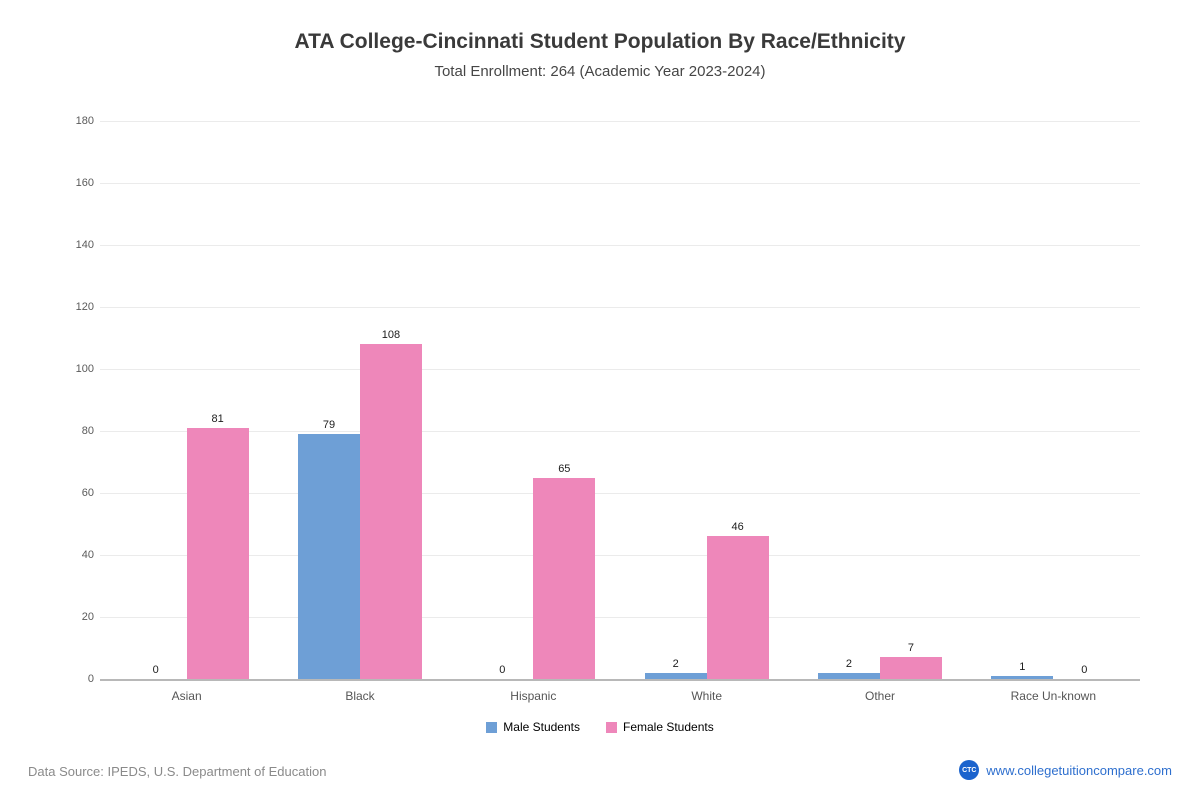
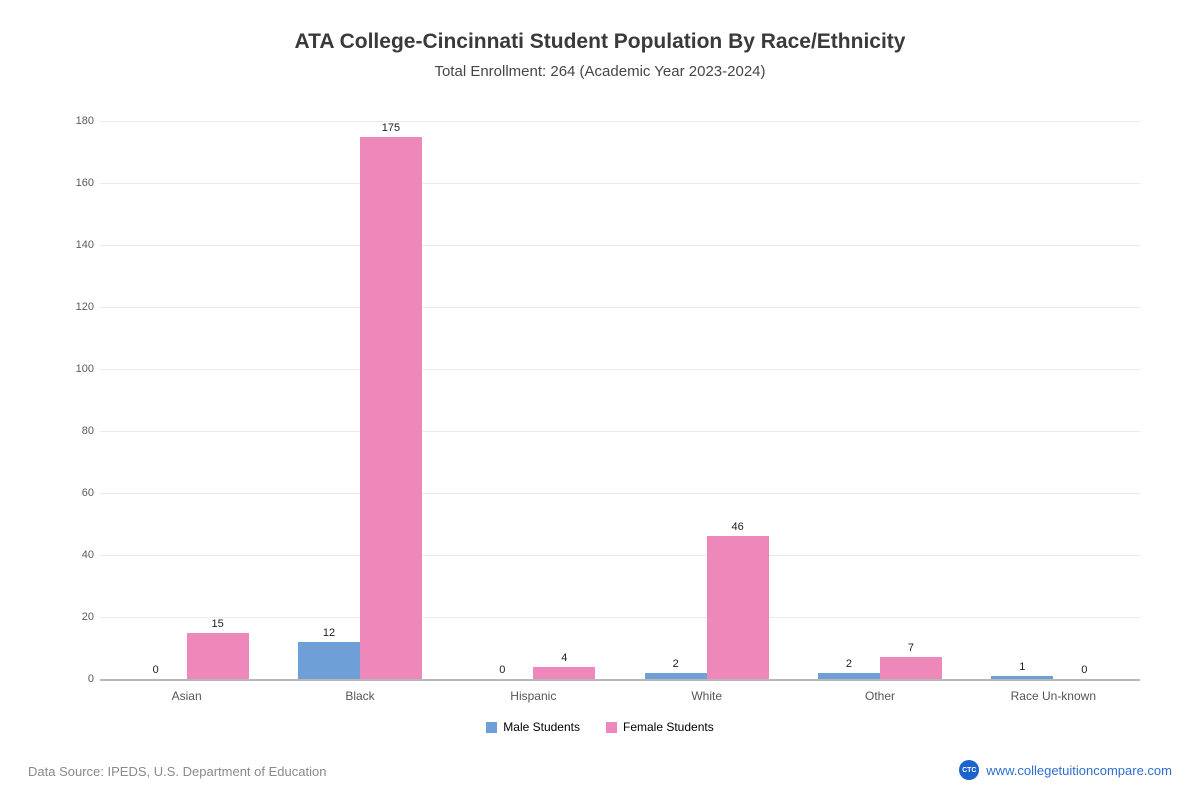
Female Students/Asian: 81 -> 15
Male Students/Black: 79 -> 12
Female Students/Black: 108 -> 175
Female Students/Hispanic: 65 -> 4
